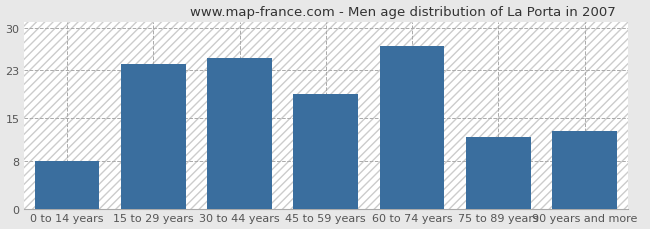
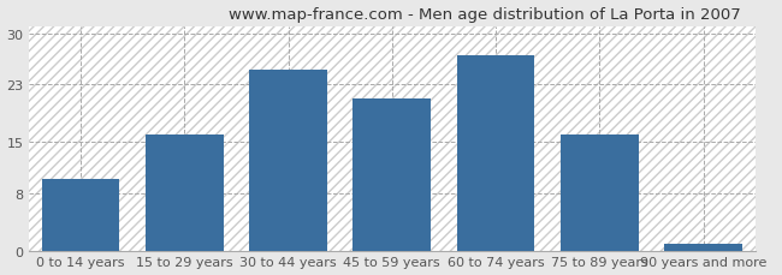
0 to 14 years: 8 -> 10
15 to 29 years: 24 -> 16
45 to 59 years: 19 -> 21
75 to 89 years: 12 -> 16
90 years and more: 13 -> 1
